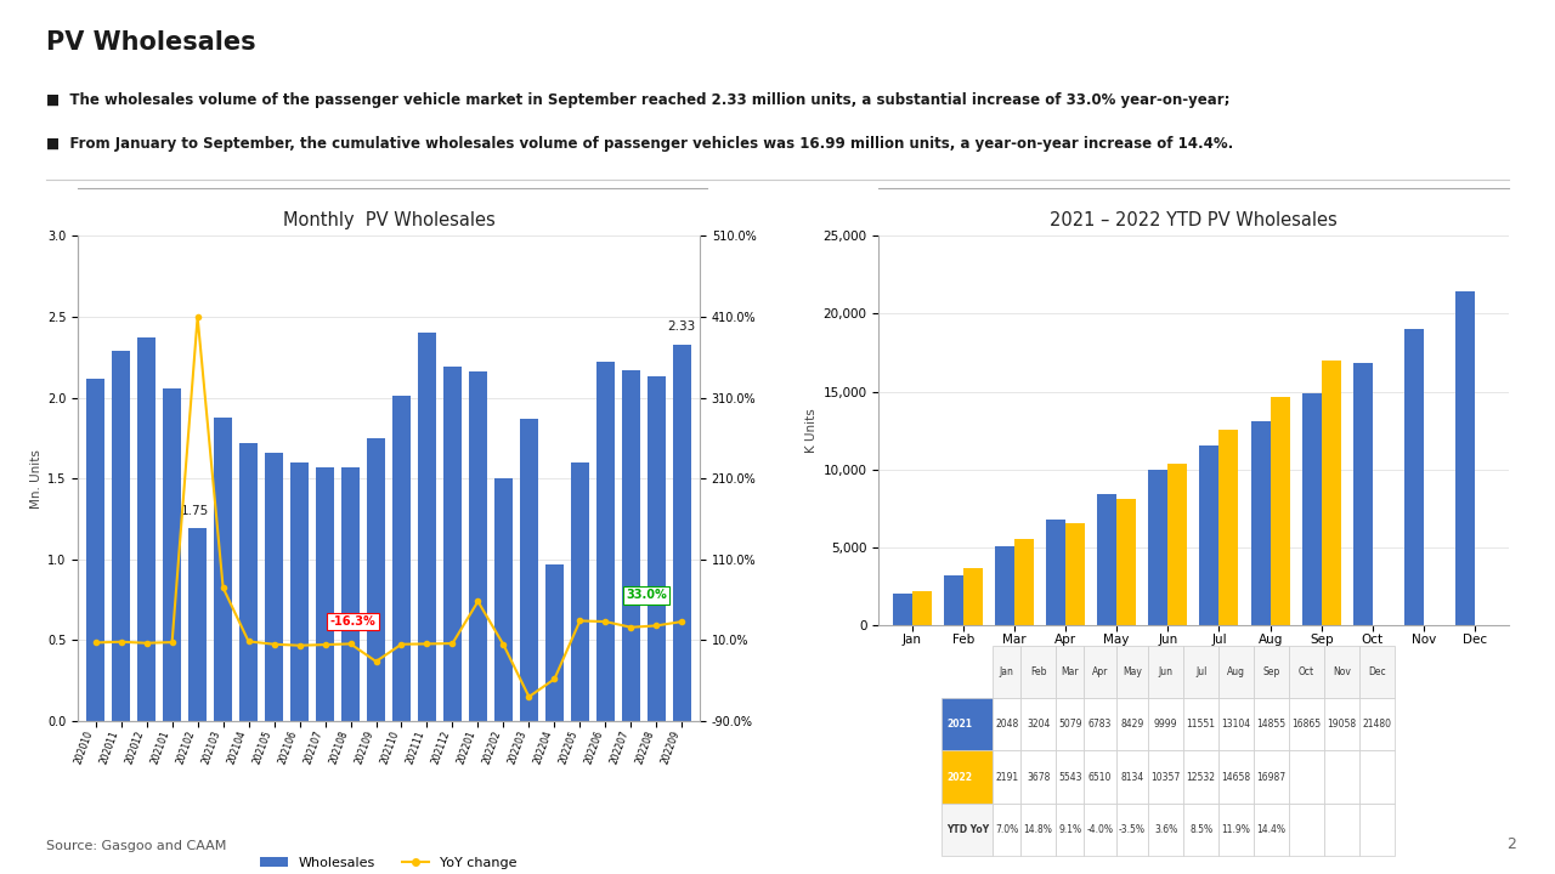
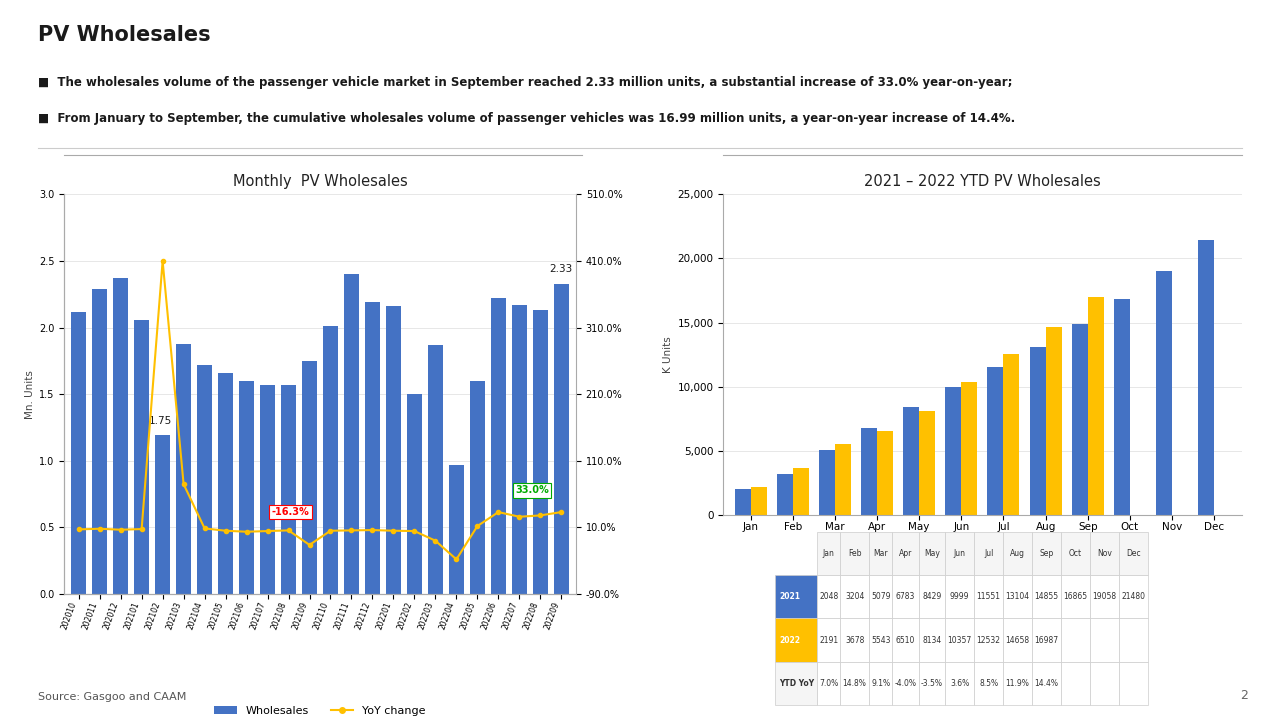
Monthly PV Wholesales/YoY change/202201: 58% -> 5%
Monthly PV Wholesales/YoY change/202203: -60% -> -10%
Monthly PV Wholesales/YoY change/202205: 34% -> 12%
